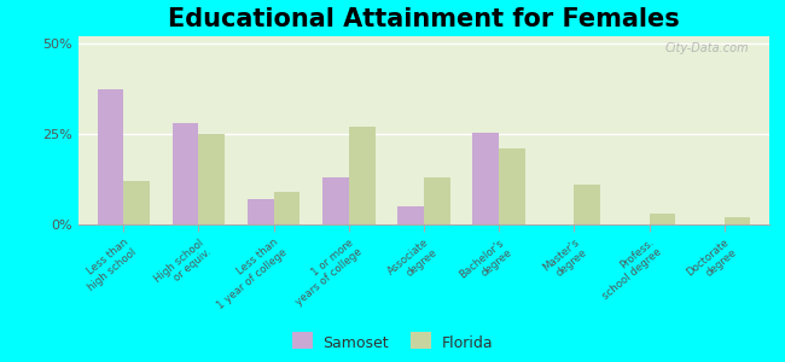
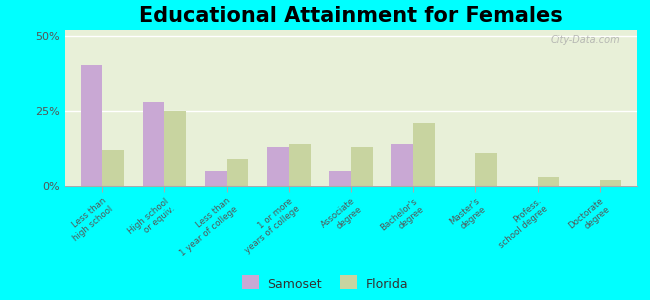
Samoset/Less than high school: 37.5% -> 40.5%
Samoset/Less than 1 year of college: 7.0% -> 5.0%
Florida/1 or more years of college: 27% -> 14%
Samoset/Bachelor's degree: 25.5% -> 14.0%
